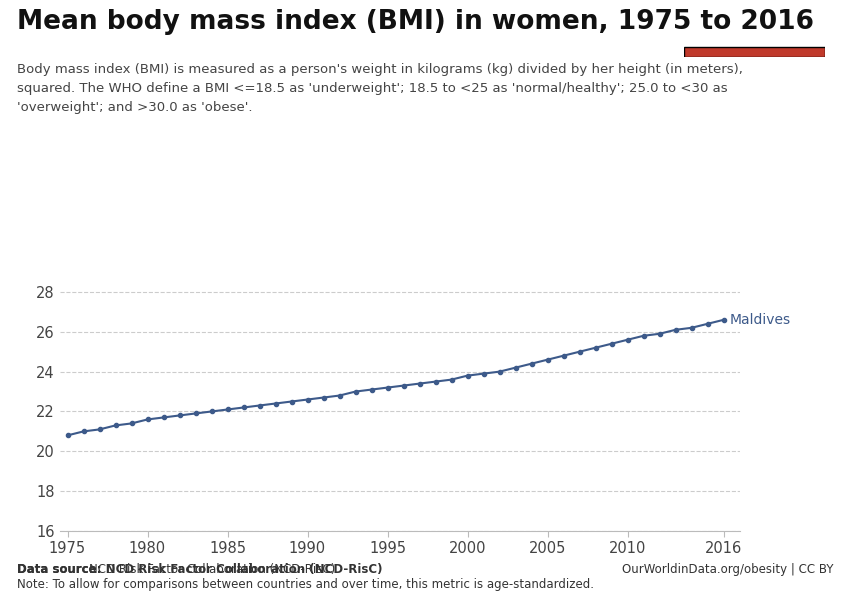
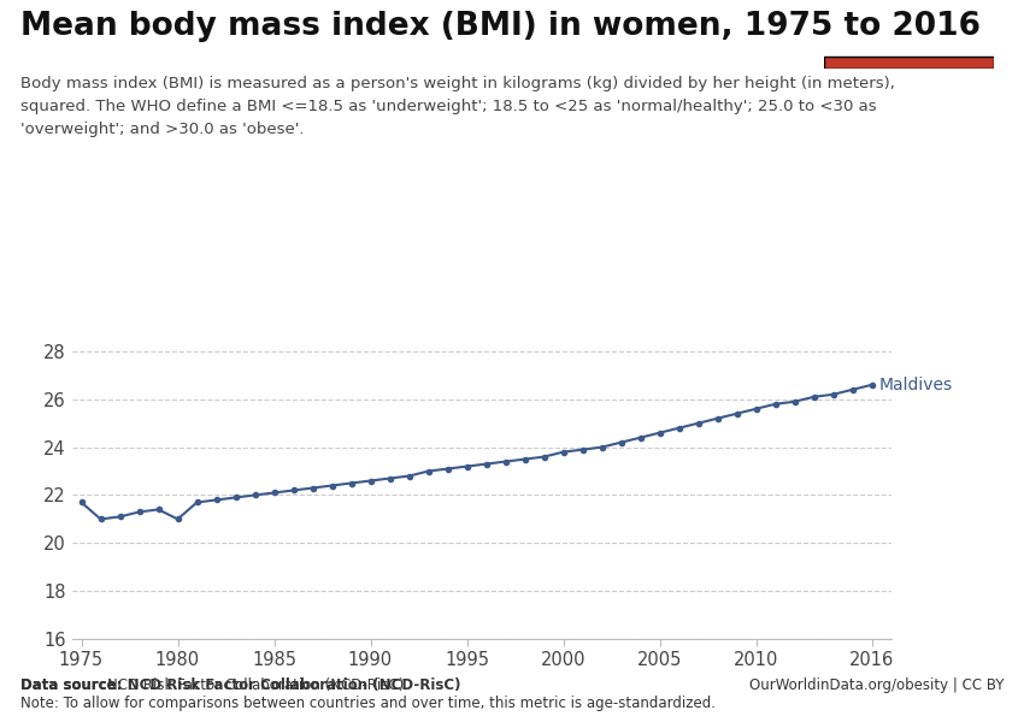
1975: 20.8 -> 21.7
1980: 21.6 -> 21.0
